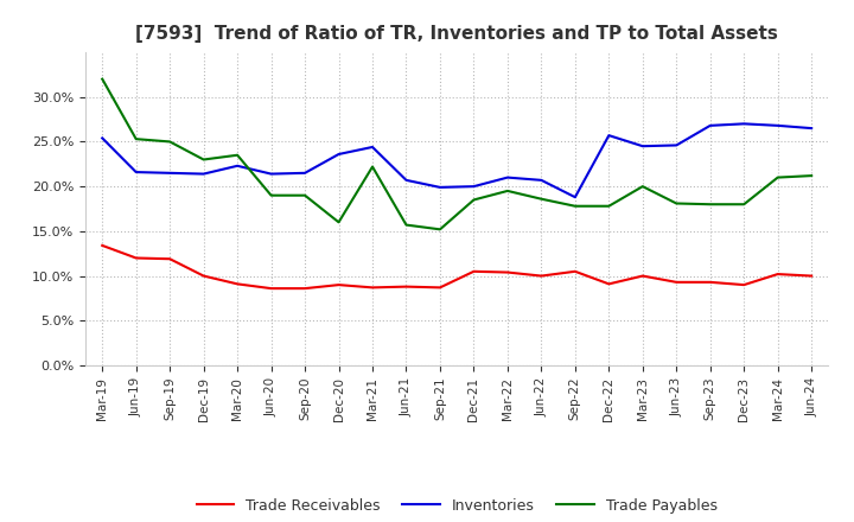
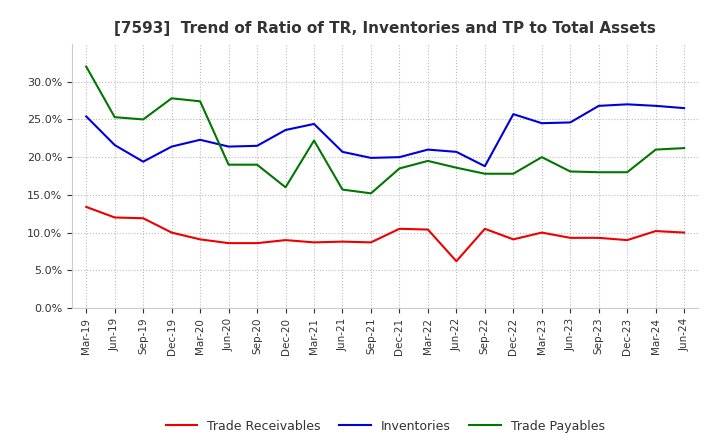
Inventories/Sep-19: 21.5% -> 19.4%
Trade Payables/Dec-19: 23.0% -> 27.8%
Trade Payables/Mar-20: 23.5% -> 27.4%
Trade Receivables/Jun-22: 10.0% -> 6.2%
